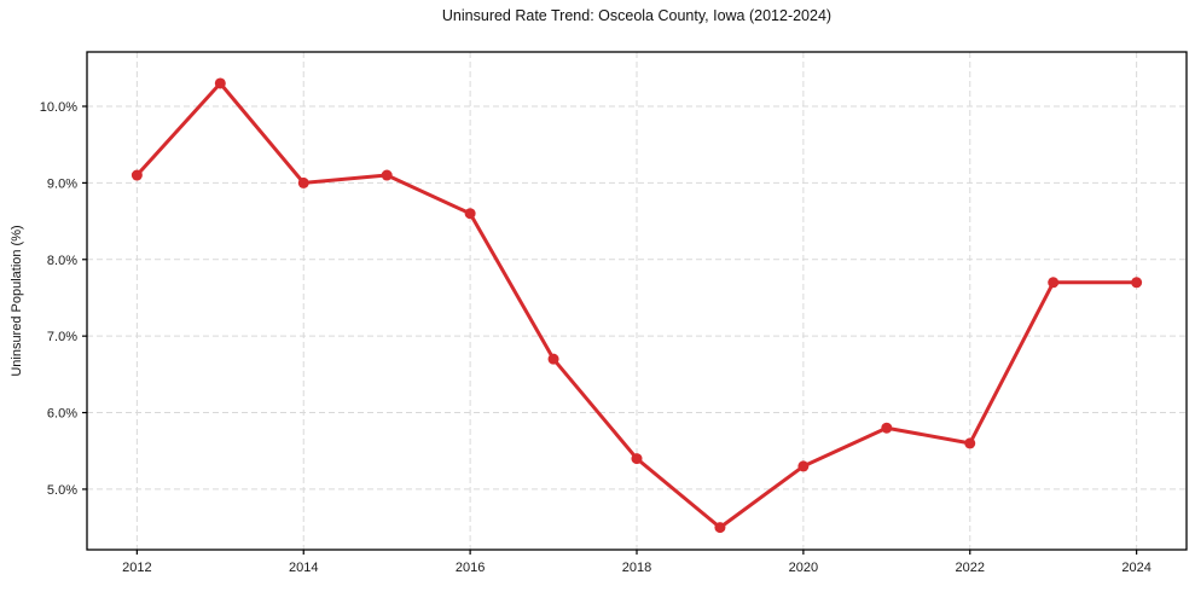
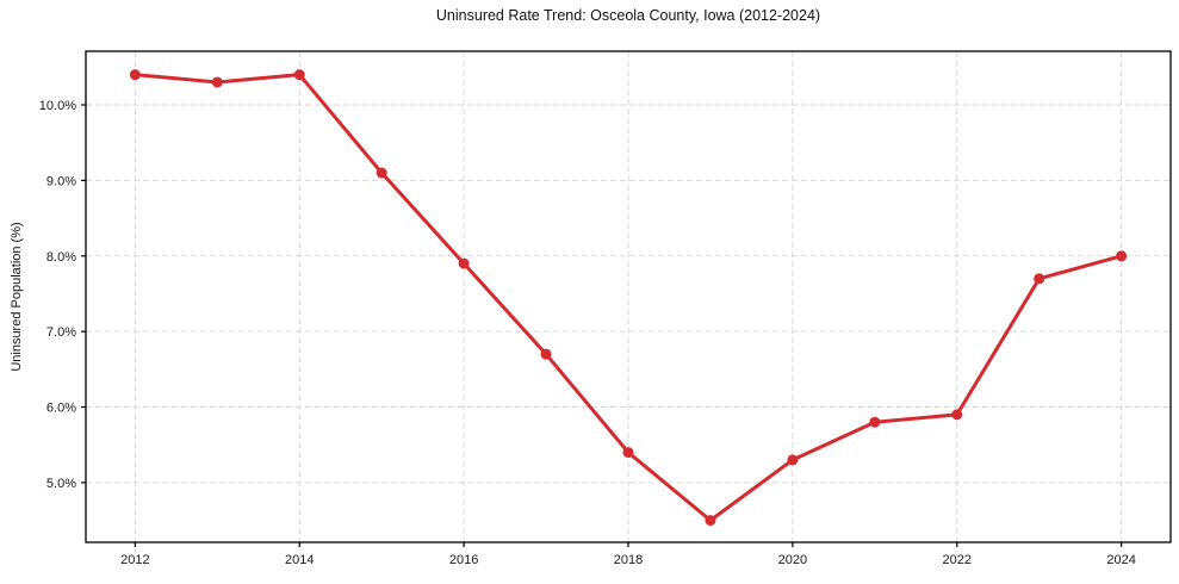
2012: 9.1% -> 10.4%
2014: 9.0% -> 10.4%
2016: 8.6% -> 7.9%
2022: 5.6% -> 5.9%
2024: 7.7% -> 8.0%
